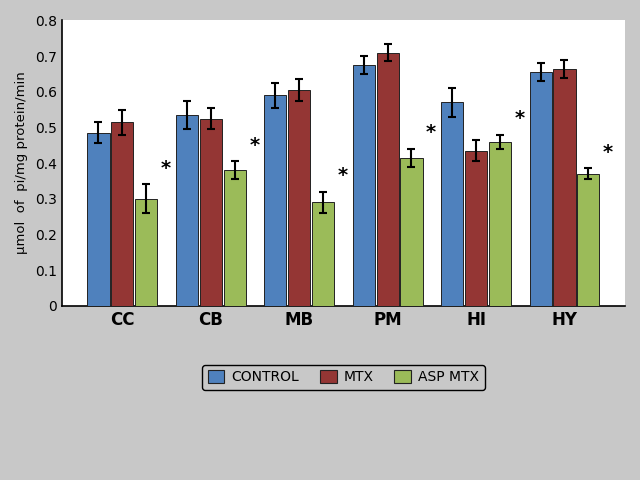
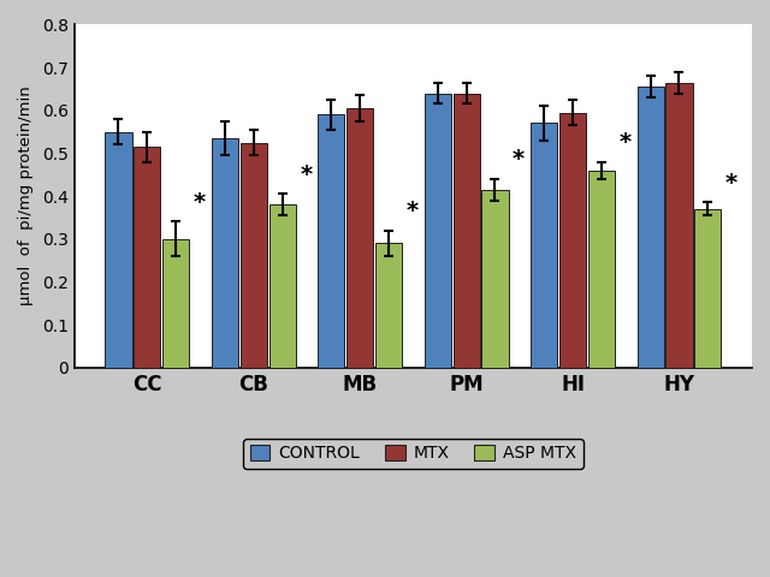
CONTROL/CC: 0.485 -> 0.550
CONTROL/PM: 0.675 -> 0.640
MTX/PM: 0.710 -> 0.640
MTX/HI: 0.435 -> 0.595
